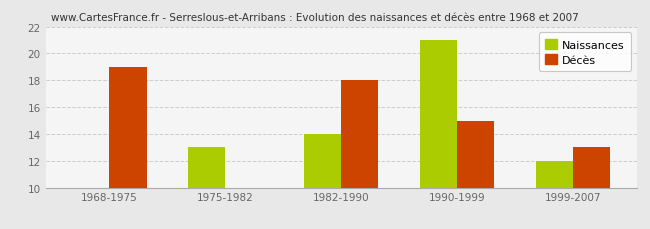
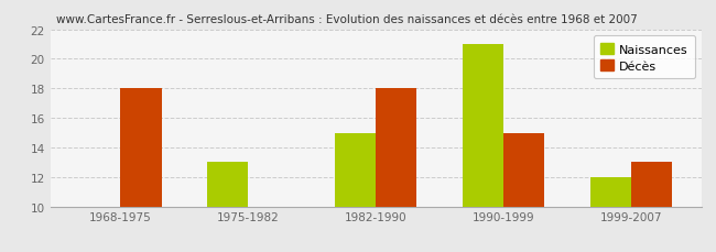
Décès/1968-1975: 19 -> 18
Naissances/1982-1990: 14 -> 15
